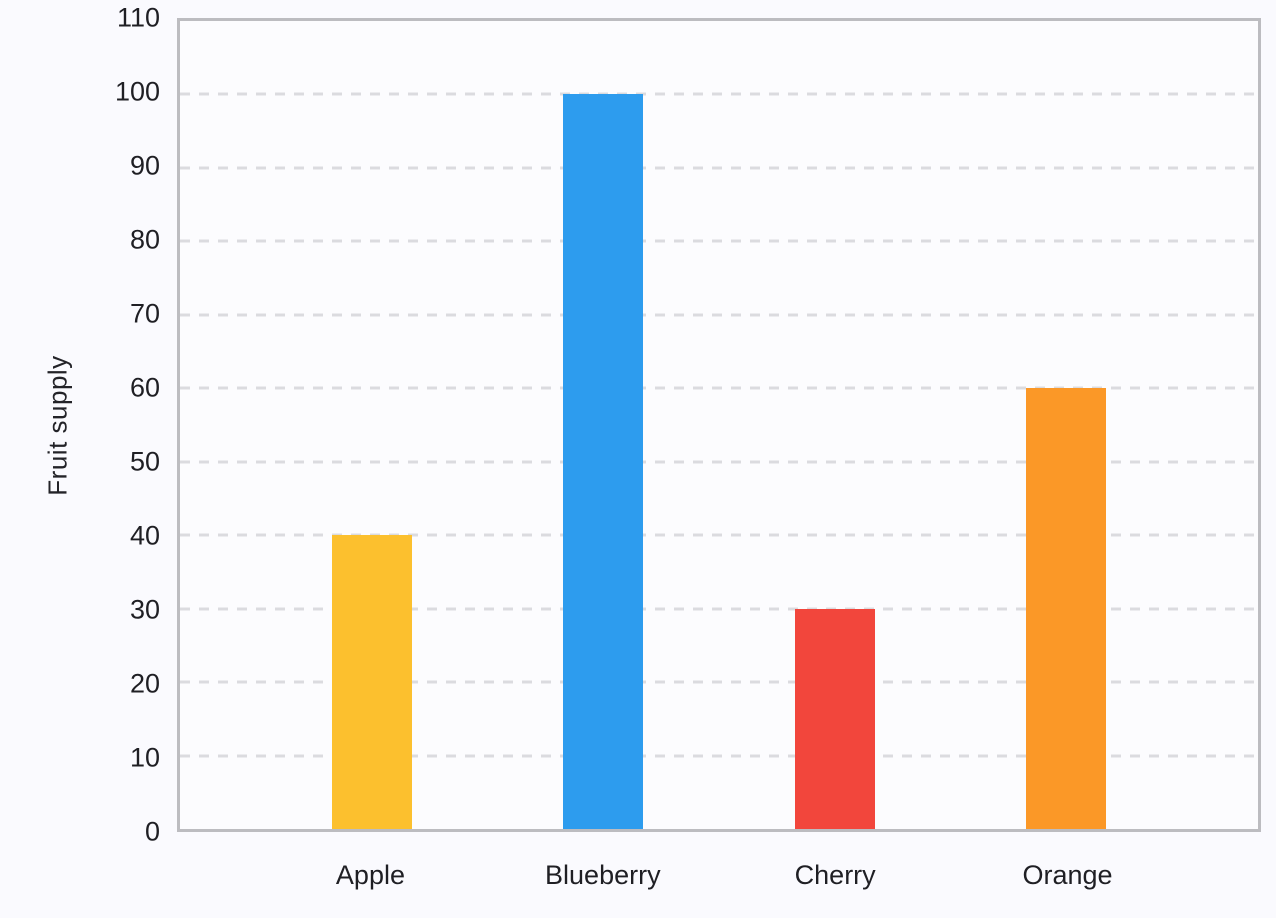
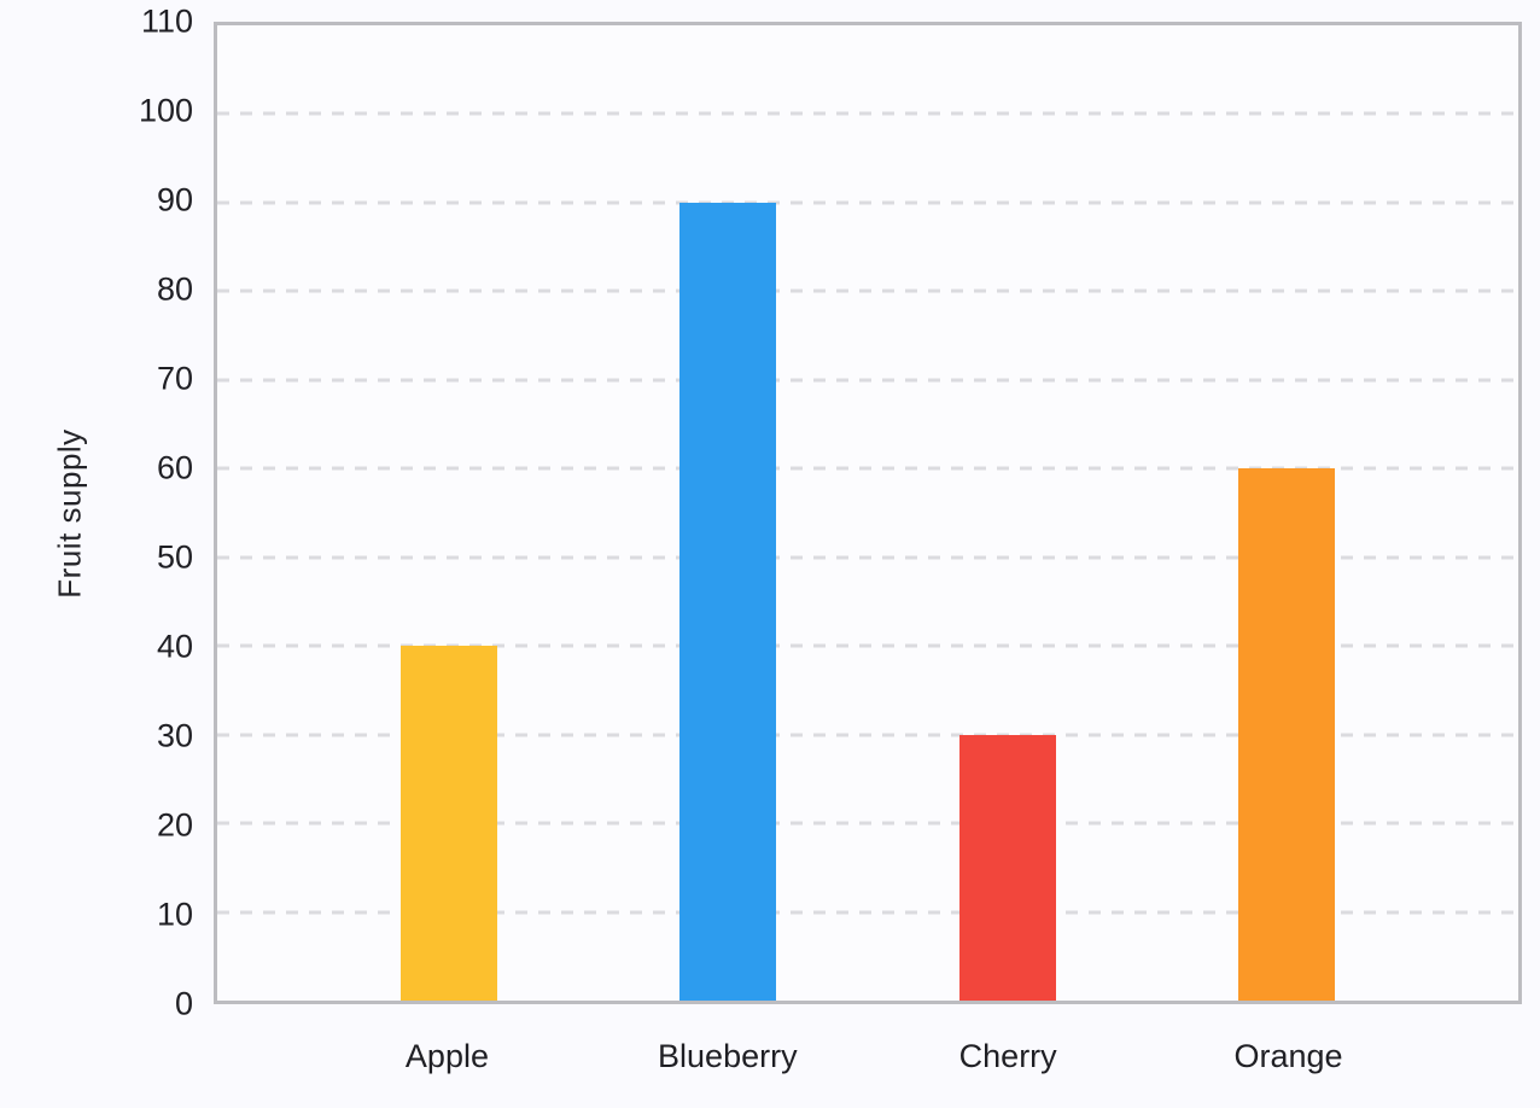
Blueberry: 100 -> 90
